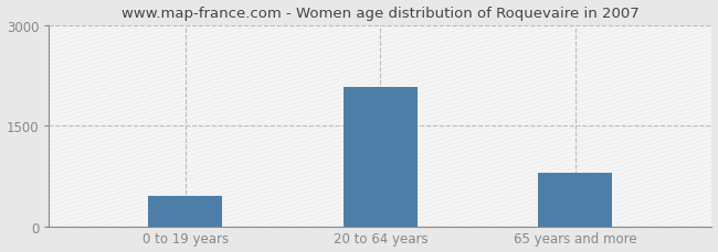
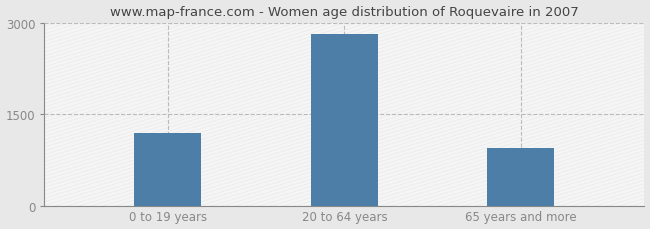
0 to 19 years: 460 -> 1200
20 to 64 years: 2080 -> 2810
65 years and more: 800 -> 950
